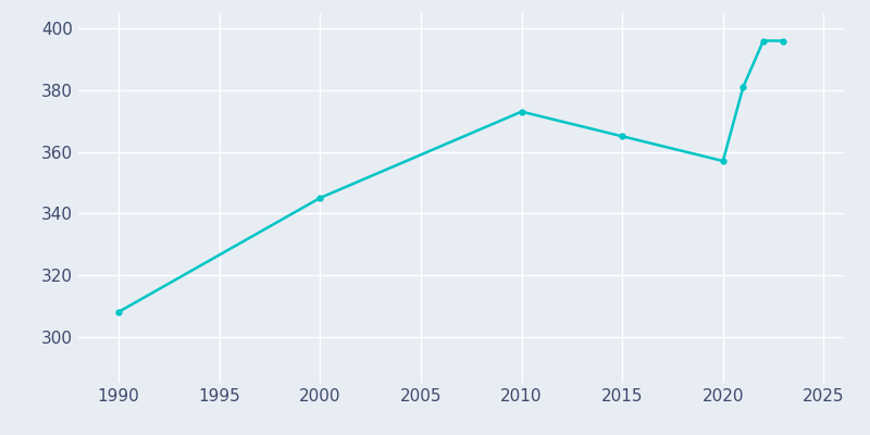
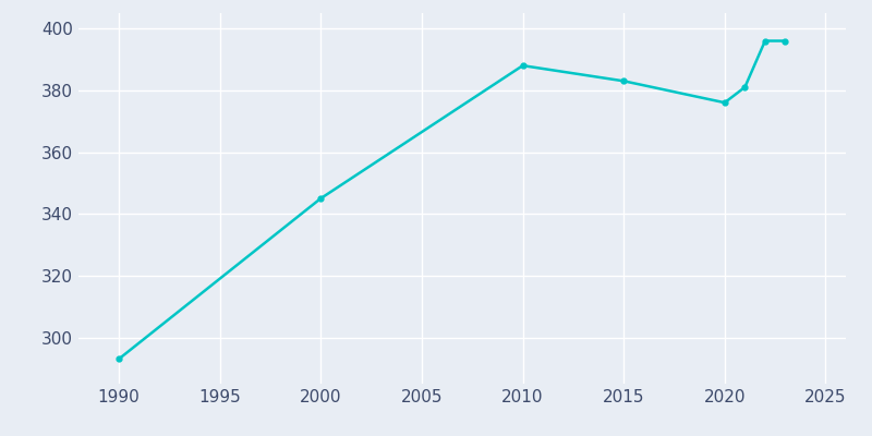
1990: 308 -> 293
2010: 373 -> 388
2015: 365 -> 383
2020: 357 -> 376
